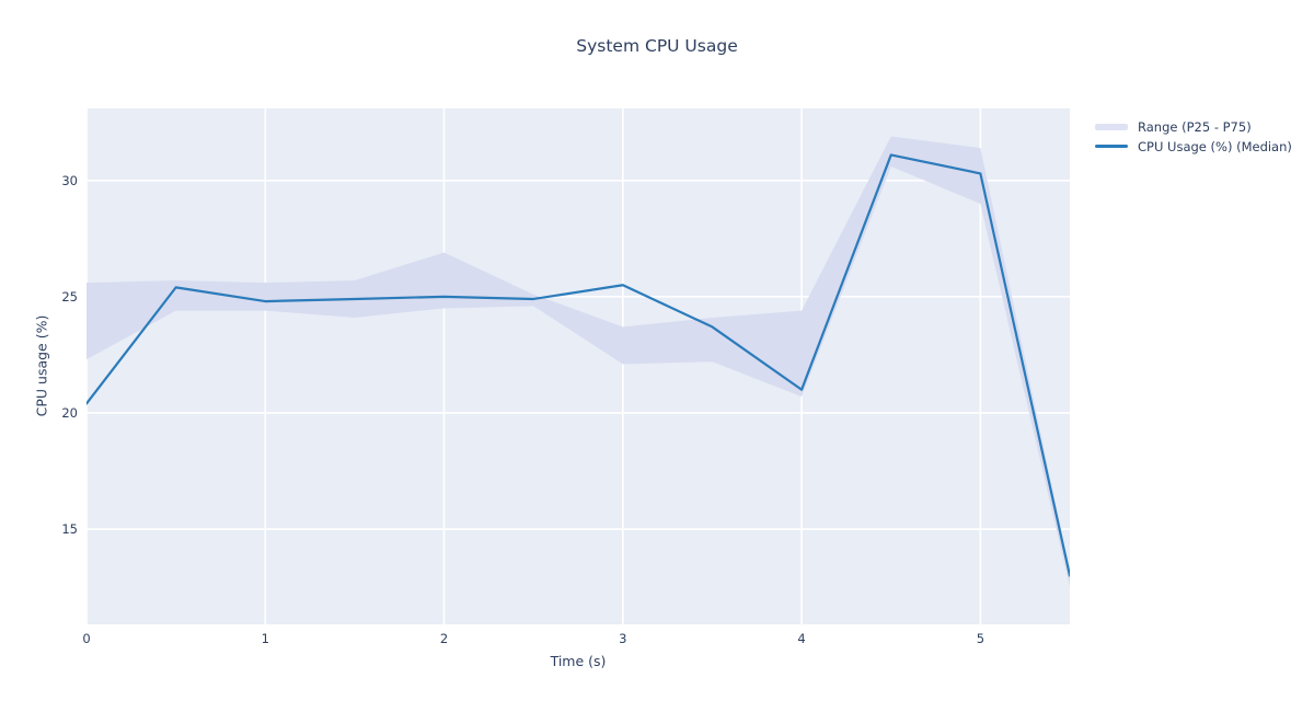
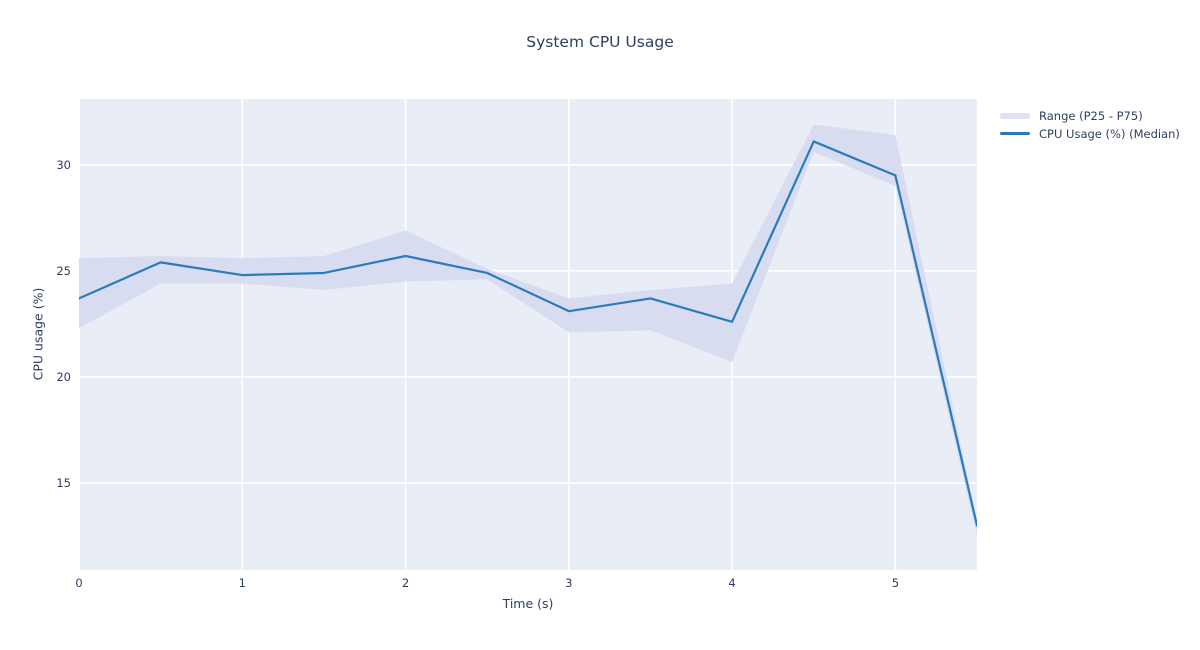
CPU Usage (%) (Median)/0: 20.4 -> 23.7
CPU Usage (%) (Median)/2: 25.0 -> 25.7
CPU Usage (%) (Median)/3: 25.5 -> 23.1
CPU Usage (%) (Median)/4: 21.0 -> 22.6
CPU Usage (%) (Median)/5: 30.3 -> 29.5
